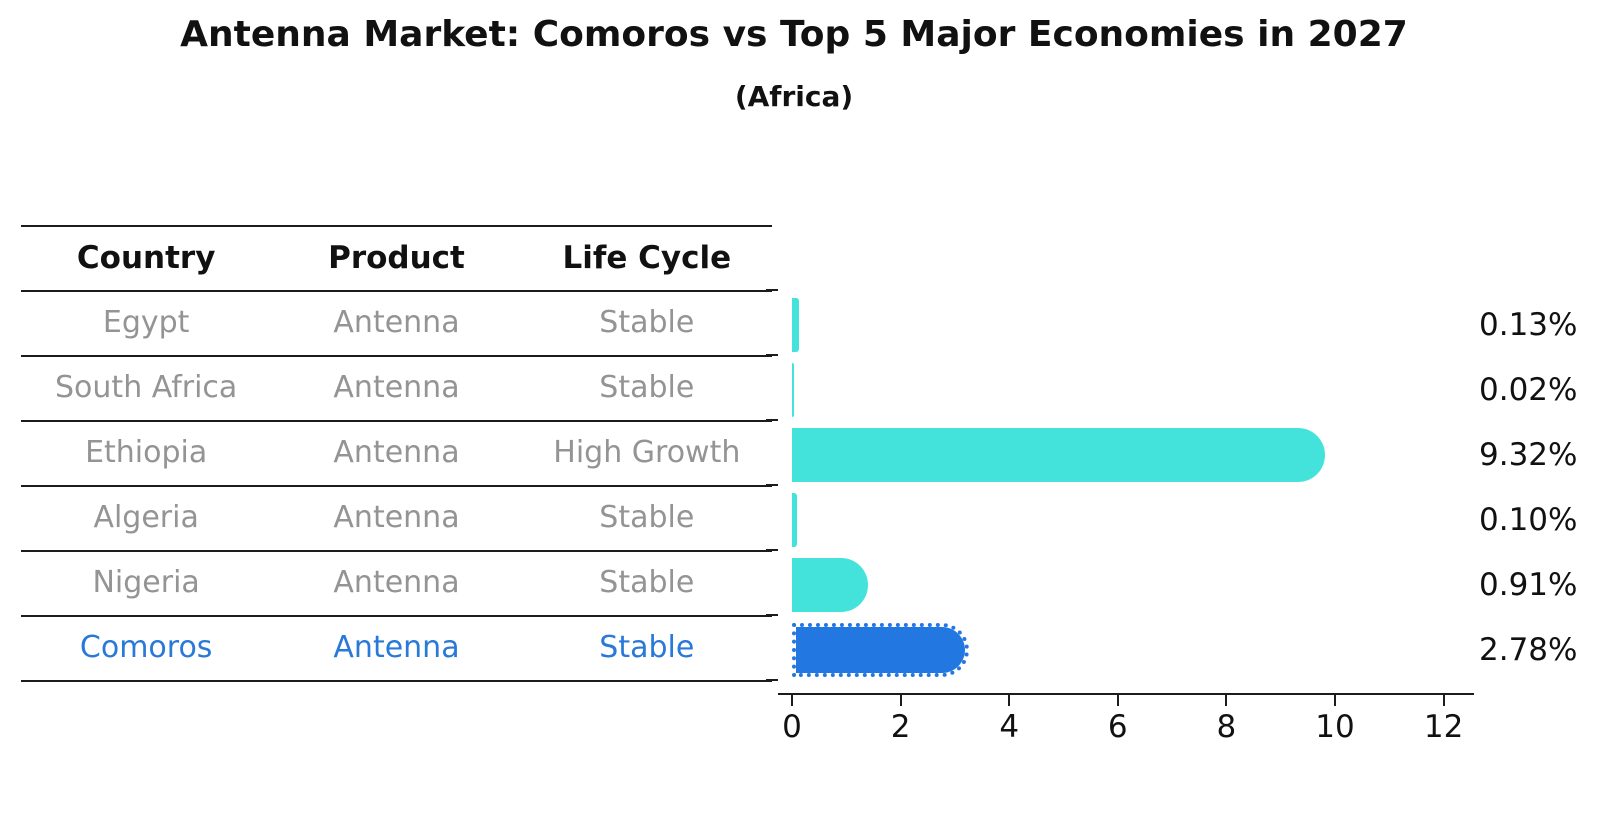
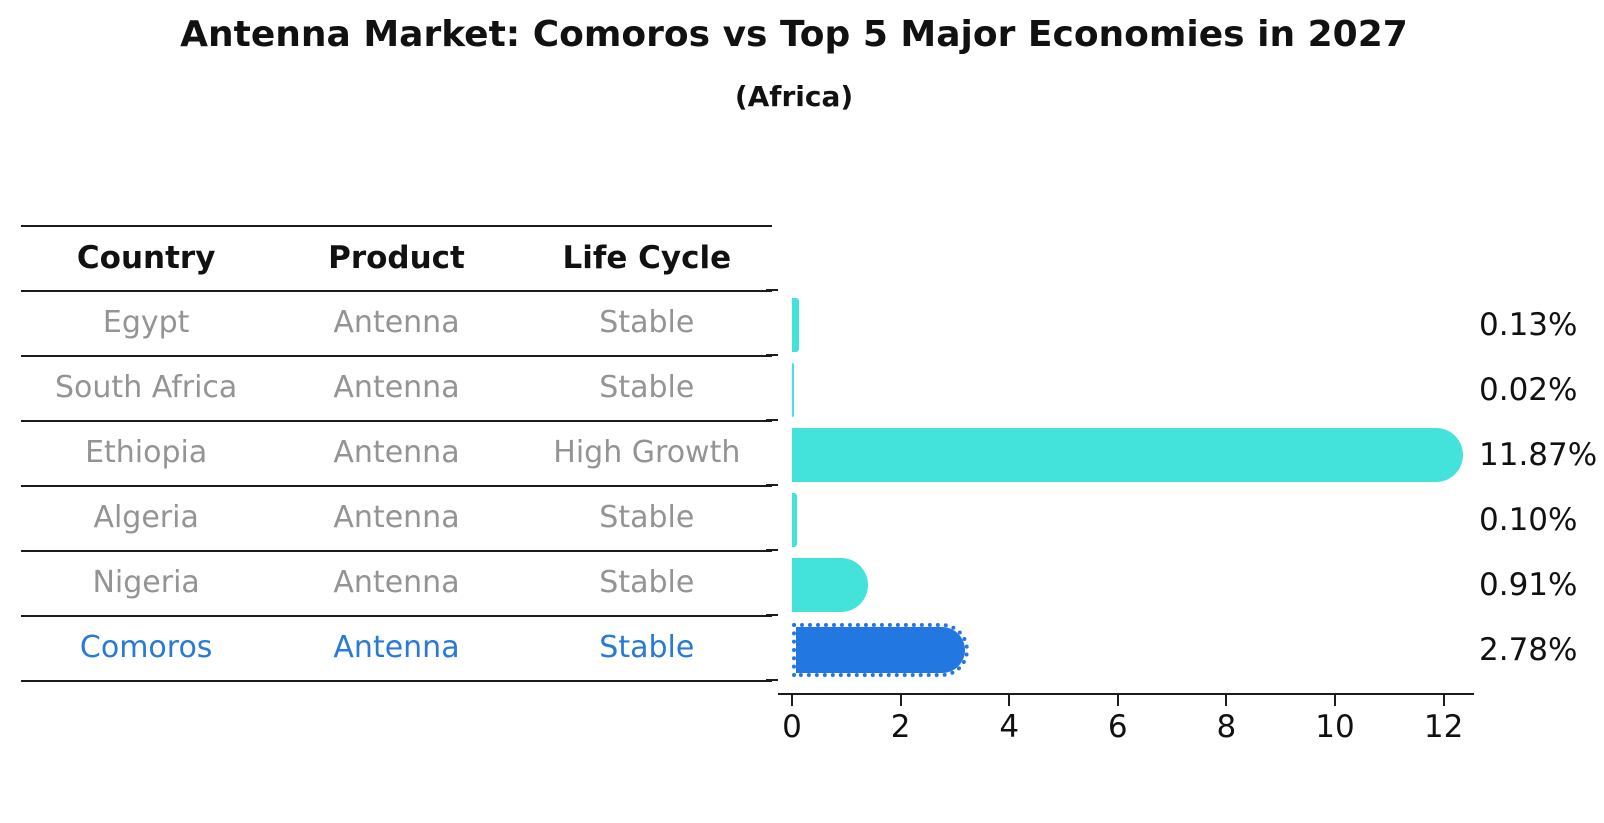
Ethiopia: 9.32% -> 11.87%
